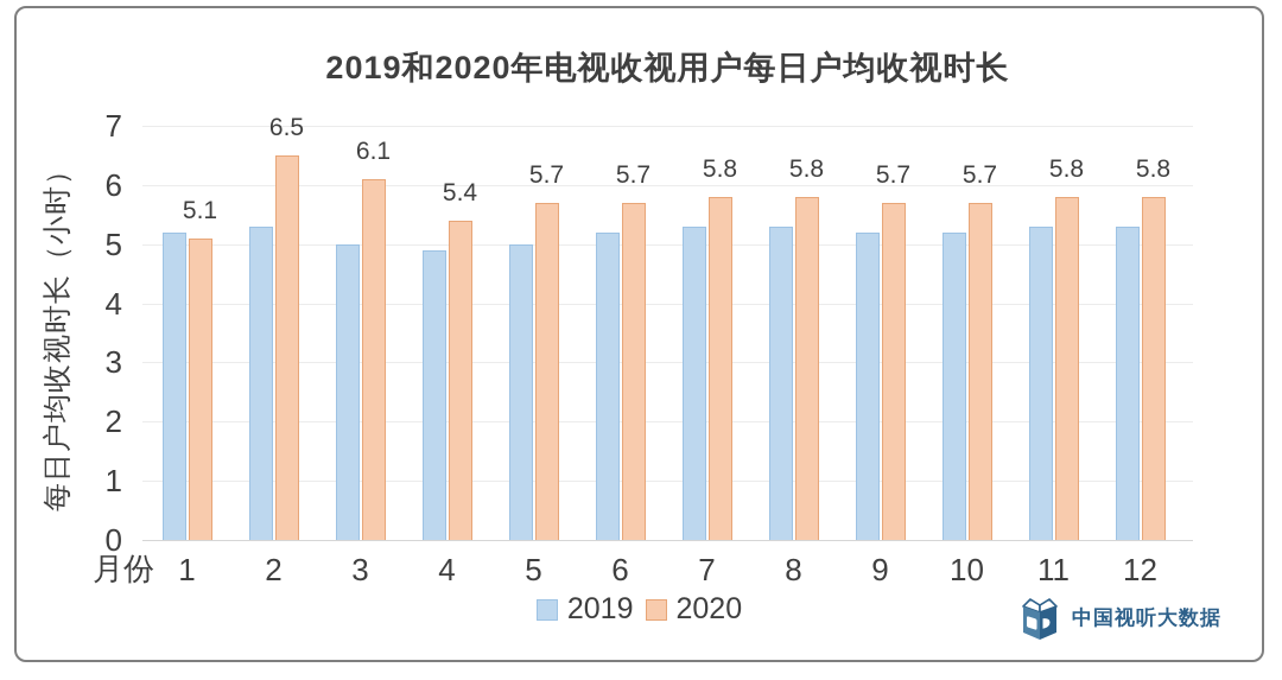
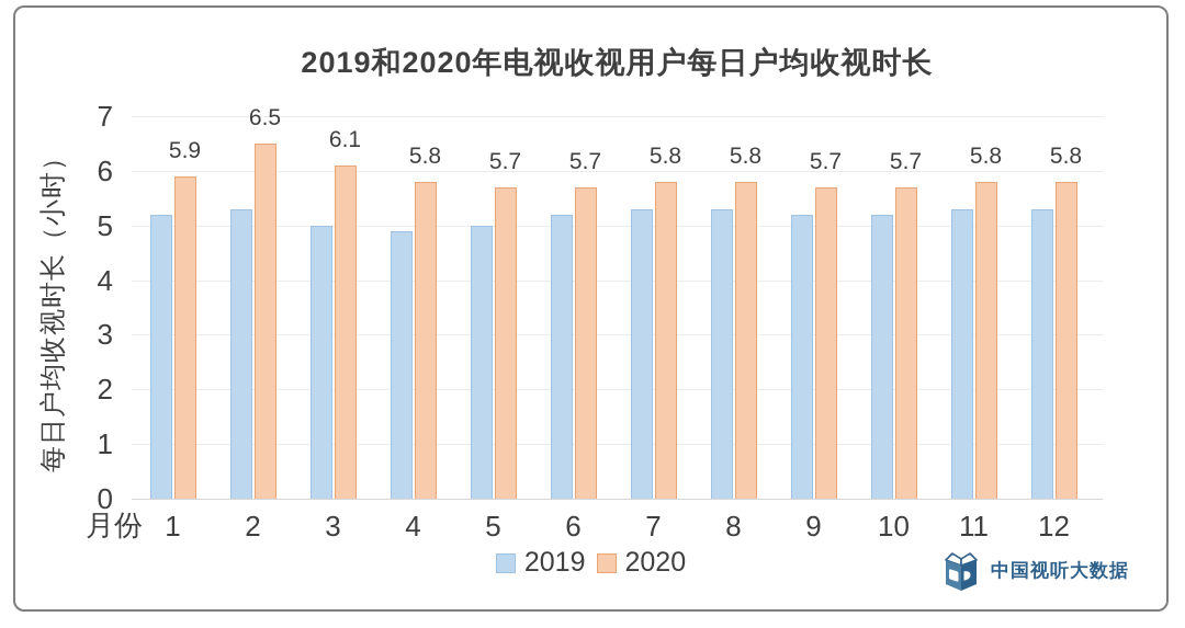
2020/1: 5.1 -> 5.9
2020/4: 5.4 -> 5.8
